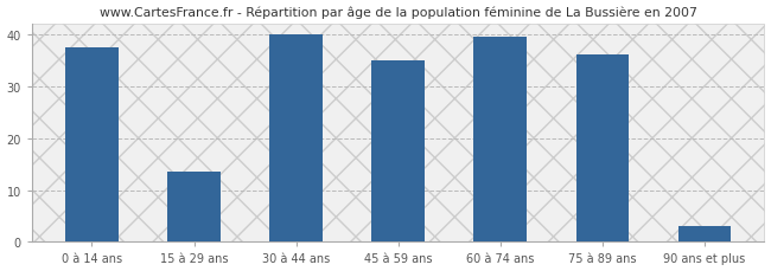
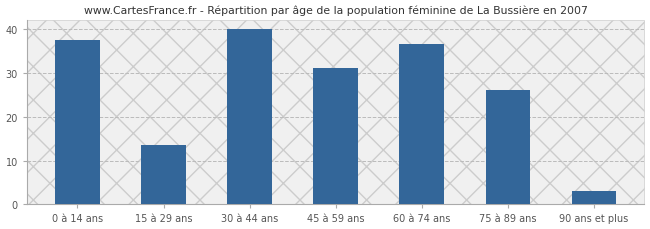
45 à 59 ans: 35.0 -> 31.0
60 à 74 ans: 39.5 -> 36.5
75 à 89 ans: 36.0 -> 26.0
